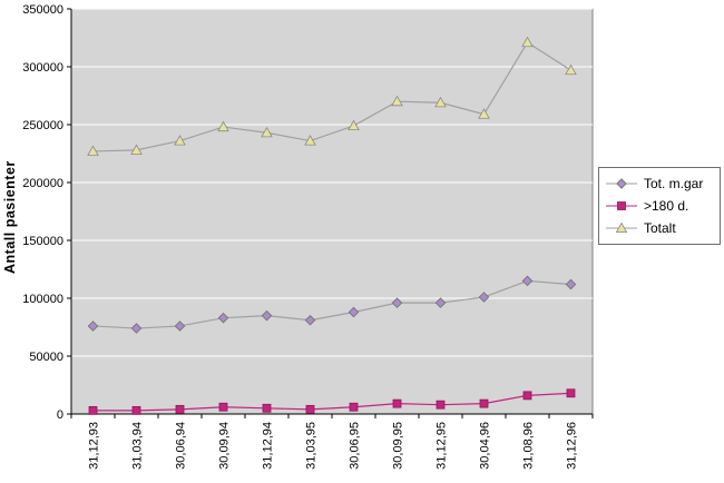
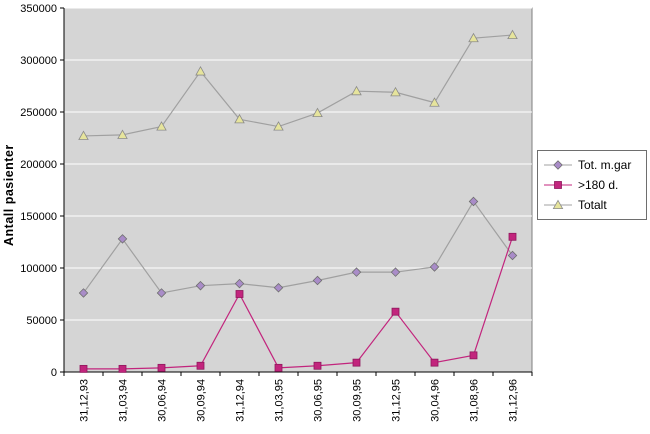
Tot. m.gar/31,03,94: 74000 -> 128000
Totalt/30,09,94: 248000 -> 289000
>180 d./31,12,94: 5000 -> 75000
>180 d./31,12,95: 8000 -> 58000
Tot. m.gar/31,08,96: 115000 -> 164000
>180 d./31,12,96: 18000 -> 130000
Totalt/31,12,96: 297000 -> 324000
